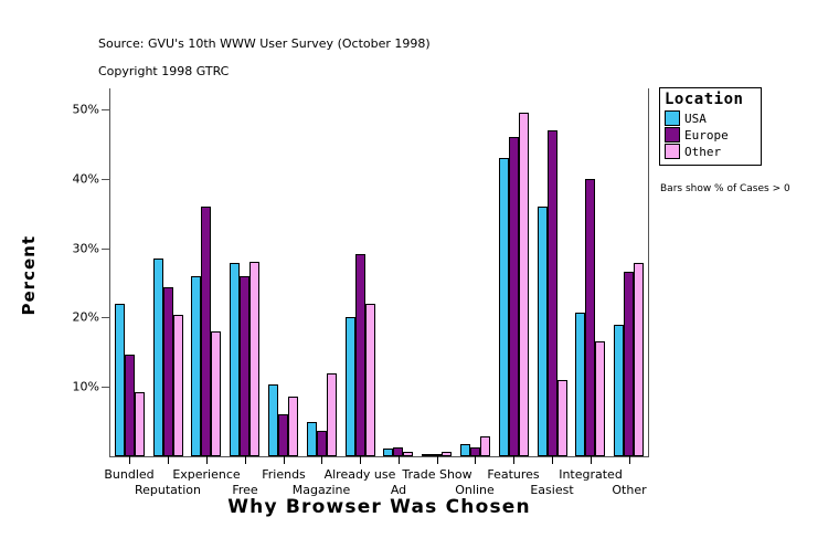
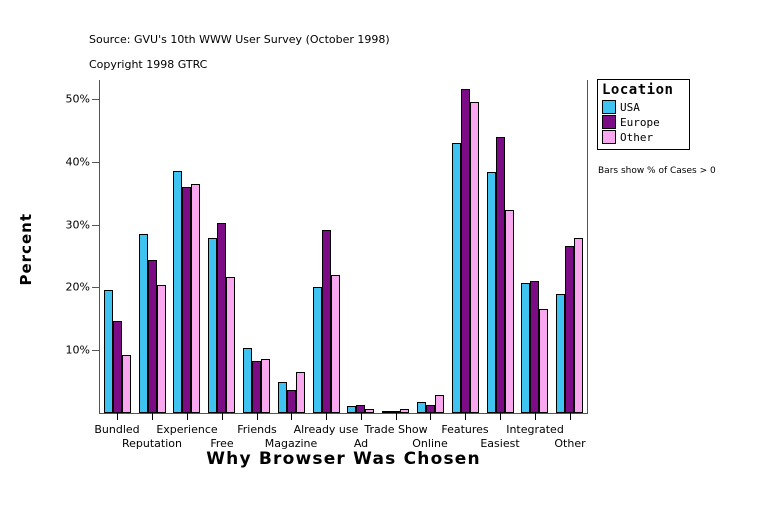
USA/Bundled: 22% -> 20%
USA/Experience: 26% -> 38%
Other/Experience: 18% -> 36%
Europe/Free: 26% -> 30%
Other/Free: 28% -> 22%
Europe/Friends: 6% -> 8%
Other/Magazine: 12% -> 7%
Europe/Features: 46% -> 52%
USA/Easiest: 36% -> 38%
Europe/Easiest: 47% -> 44%
Other/Easiest: 11% -> 32%
Europe/Integrated: 40% -> 21%
